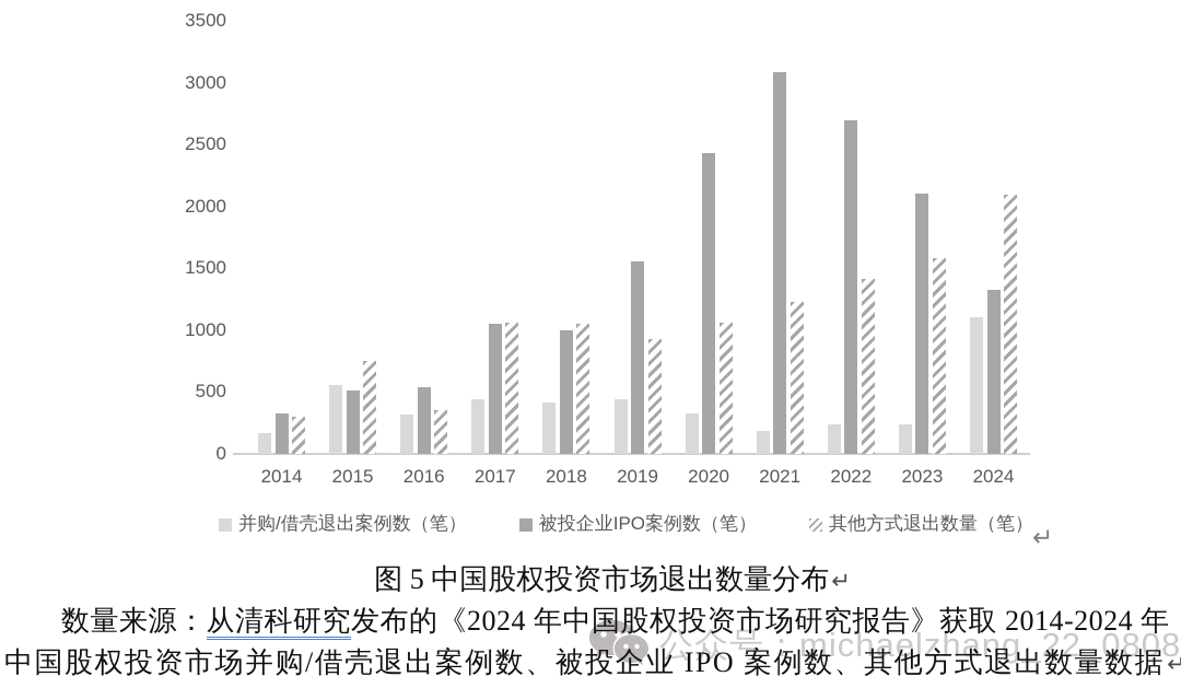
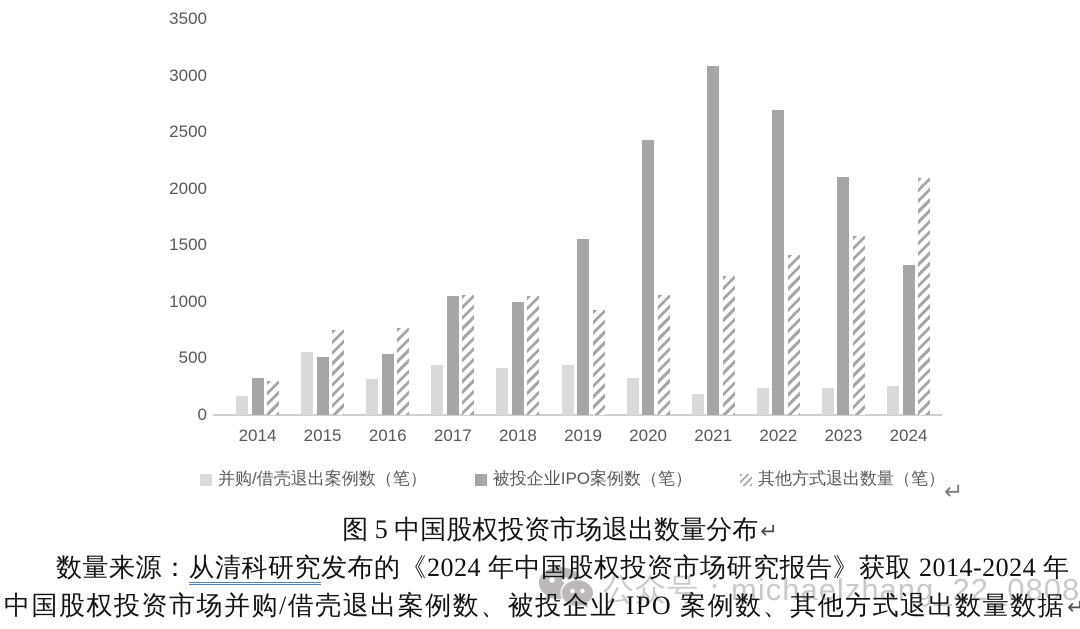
其他方式退出数量（笔）/2016: 350 -> 770
并购/借壳退出案例数（笔）/2024: 1110 -> 260
